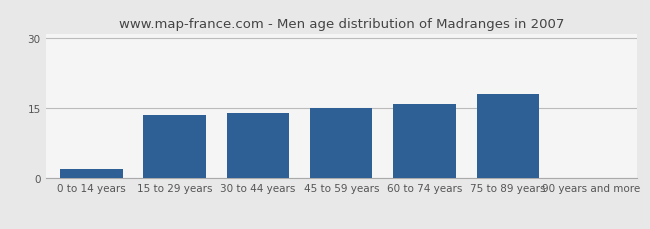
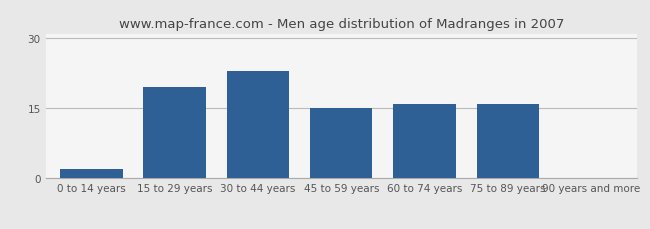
15 to 29 years: 13.5 -> 19.5
30 to 44 years: 14.0 -> 23.0
75 to 89 years: 18.0 -> 16.0
